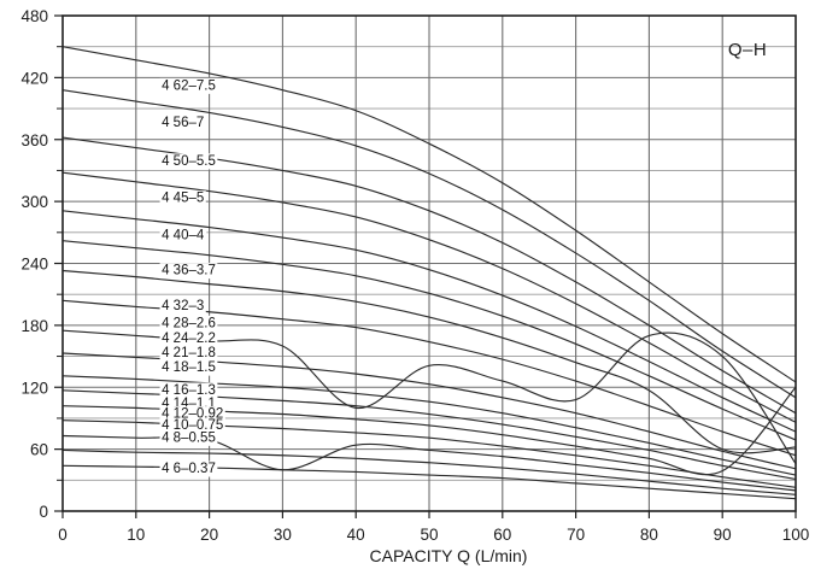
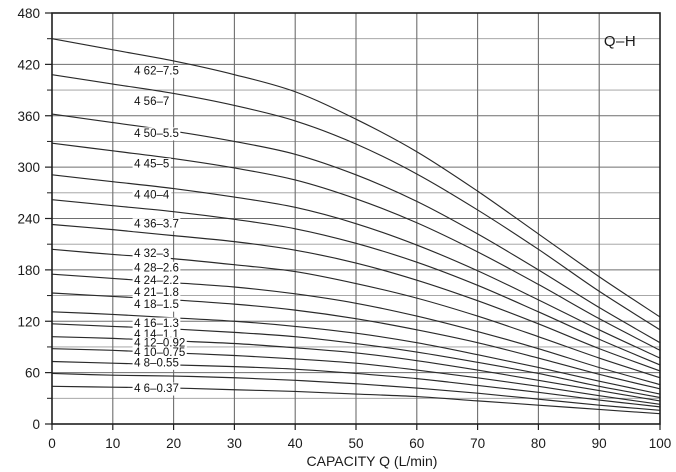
4 10–0.75/30: 40 -> 70
4 24–2.2/40: 100 -> 150
4 24–2.2/80: 170 -> 90
4 32–3/90: 60 -> 90
4 24–2.2/90: 150 -> 70
4 14–1.1/100: 120 -> 30
